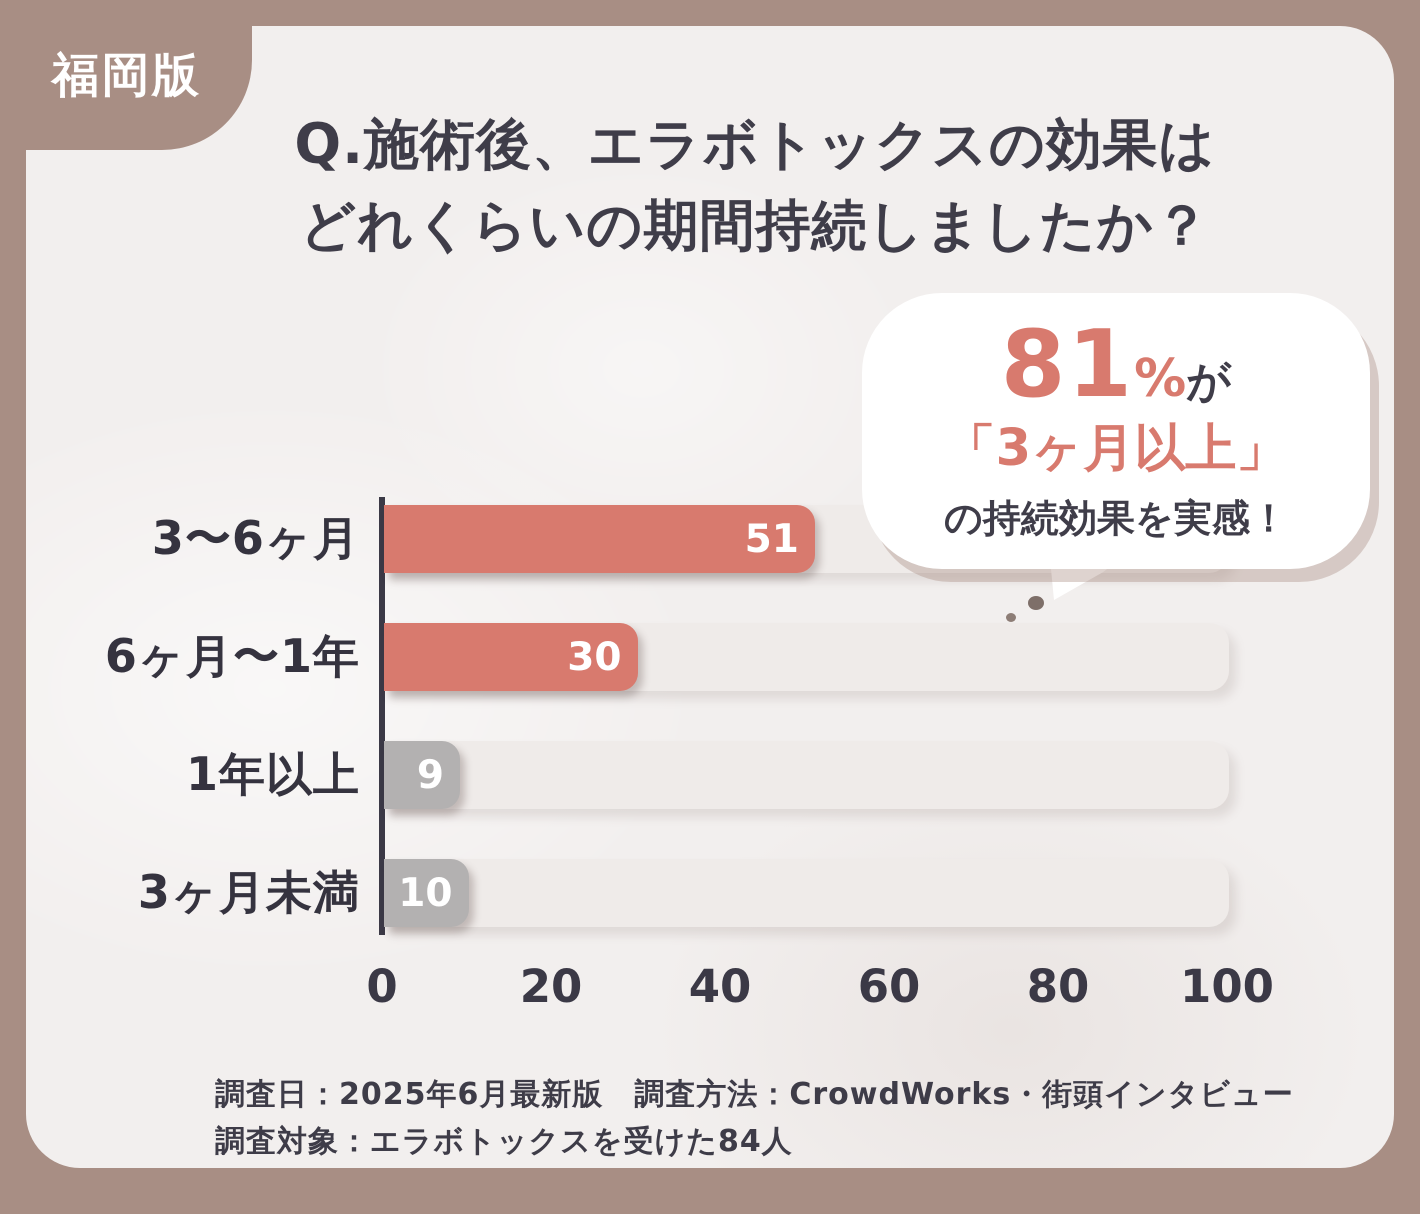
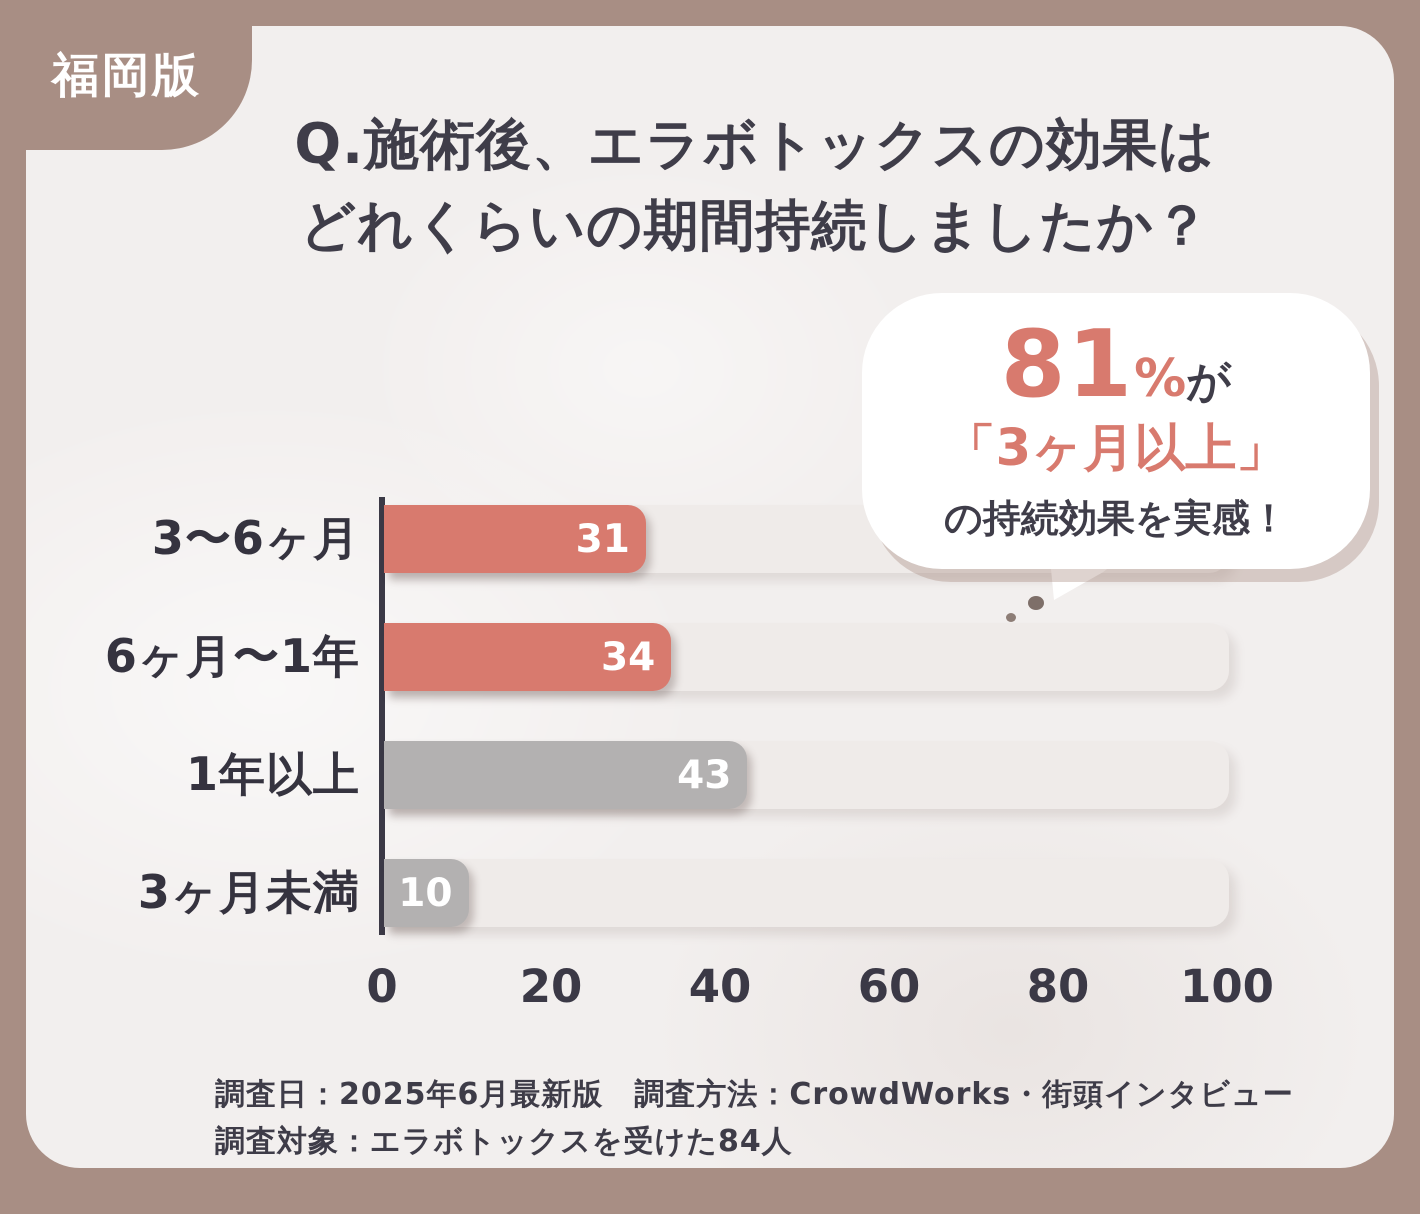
3〜6ヶ月: 51 -> 31
6ヶ月〜1年: 30 -> 34
1年以上: 9 -> 43
